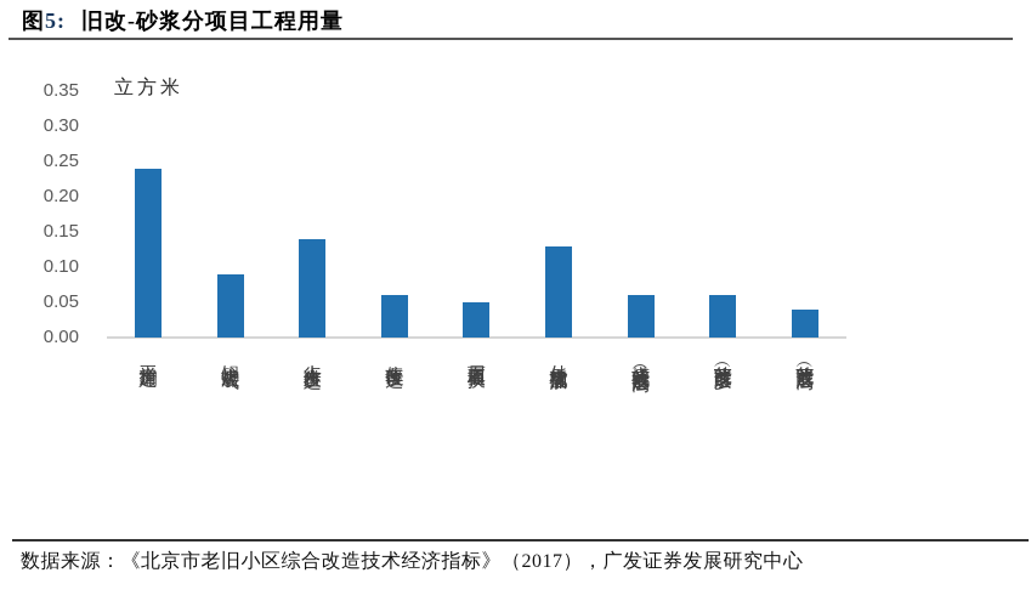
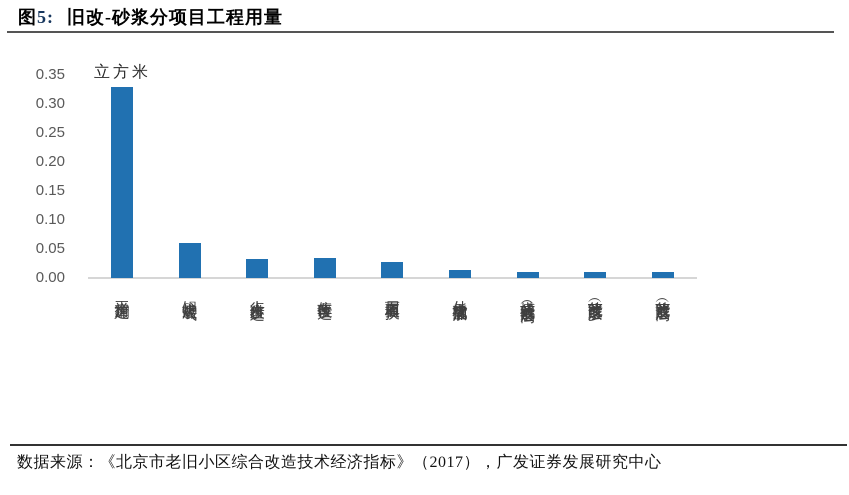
平房翻建: 0.24 -> 0.33
锅炉房煤改气: 0.09 -> 0.06
人行步道改造: 0.14 -> 0.03
停车位改造: 0.06 -> 0.03
屋面板更换: 0.05 -> 0.03
外板墙抗震加固: 0.13 -> 0.01
塔式节能改造（高层: 0.06 -> 0.01
节能改造（多层）: 0.06 -> 0.01
节能改造（高层）: 0.04 -> 0.01
